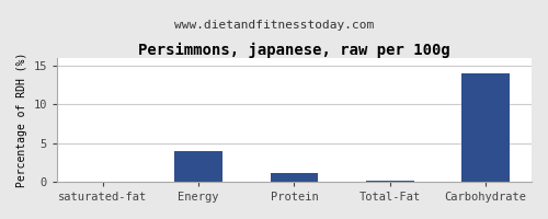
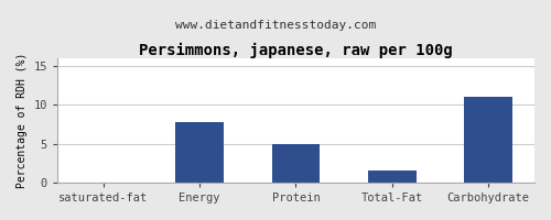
Energy: 4.0 -> 7.8
Protein: 1.1 -> 5.0
Total-Fat: 0.1 -> 1.6
Carbohydrate: 14.0 -> 11.0
